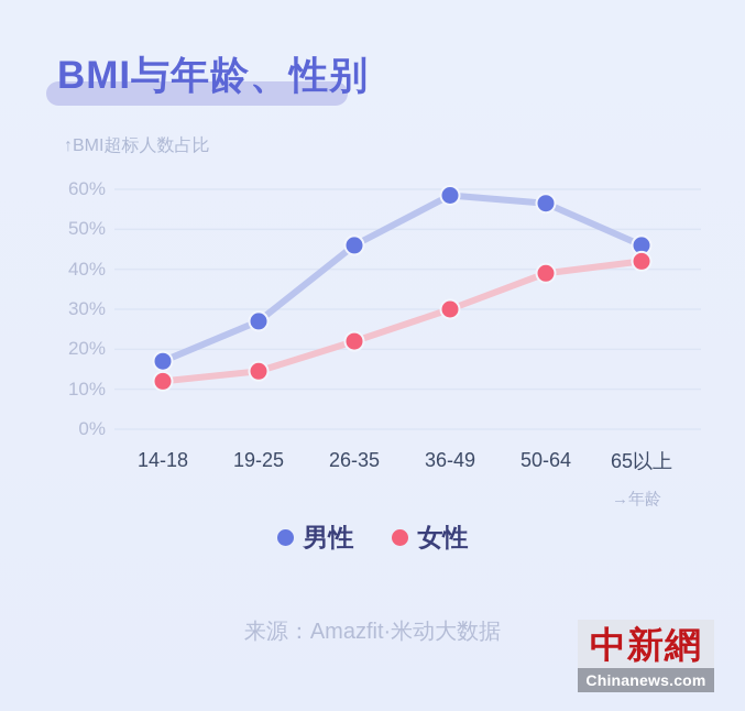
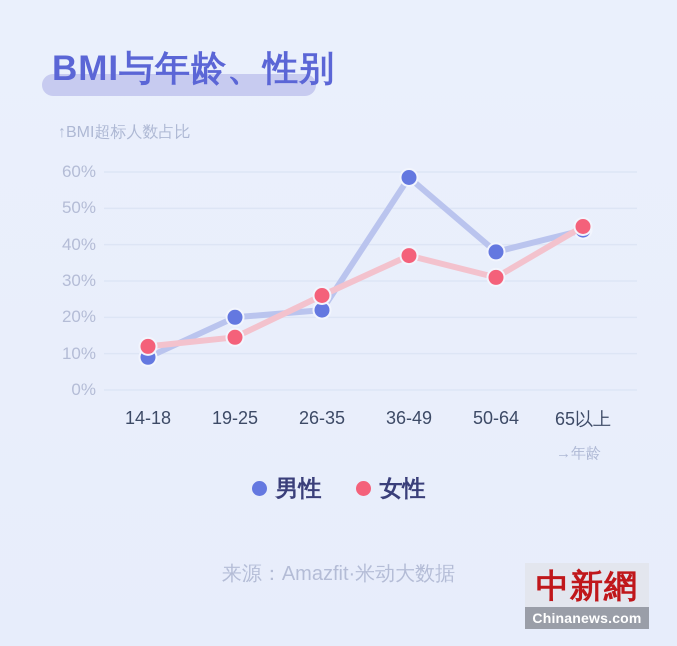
男性/14-18: 17% -> 9%
男性/19-25: 27% -> 20%
男性/26-35: 46% -> 22%
女性/26-35: 22% -> 26%
女性/36-49: 30% -> 37%
男性/50-64: 56% -> 38%
女性/50-64: 39% -> 31%
男性/65以上: 46% -> 44%
女性/65以上: 42% -> 45%
